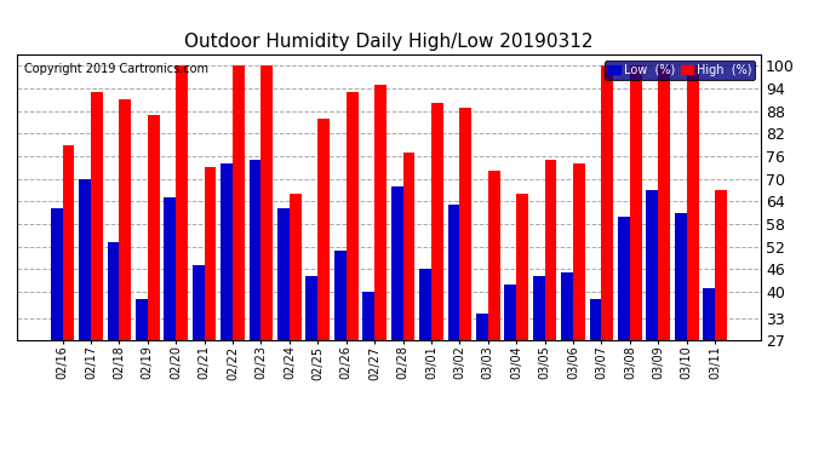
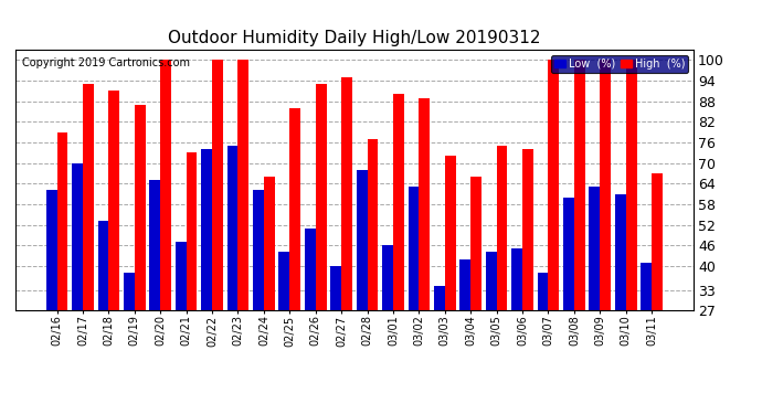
Low (%)/03/09: 67 -> 63
